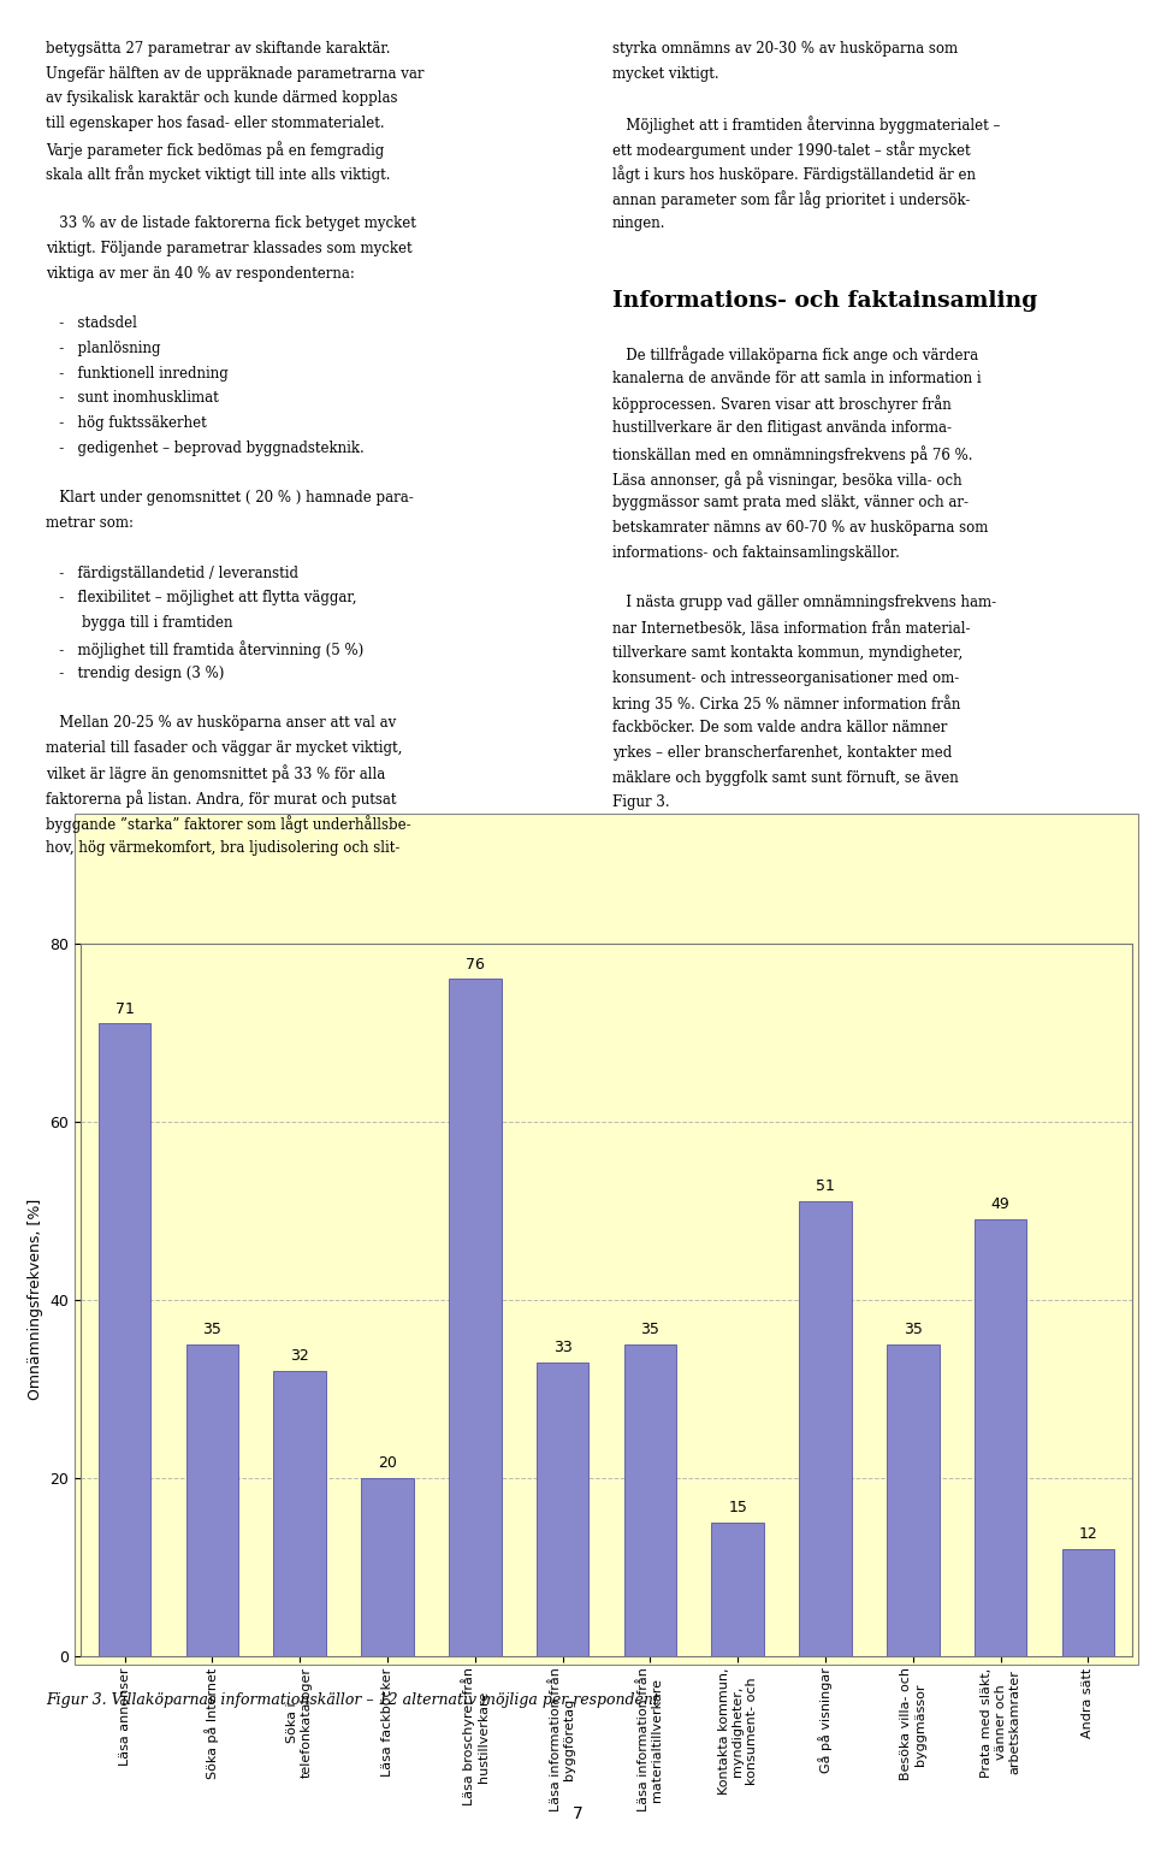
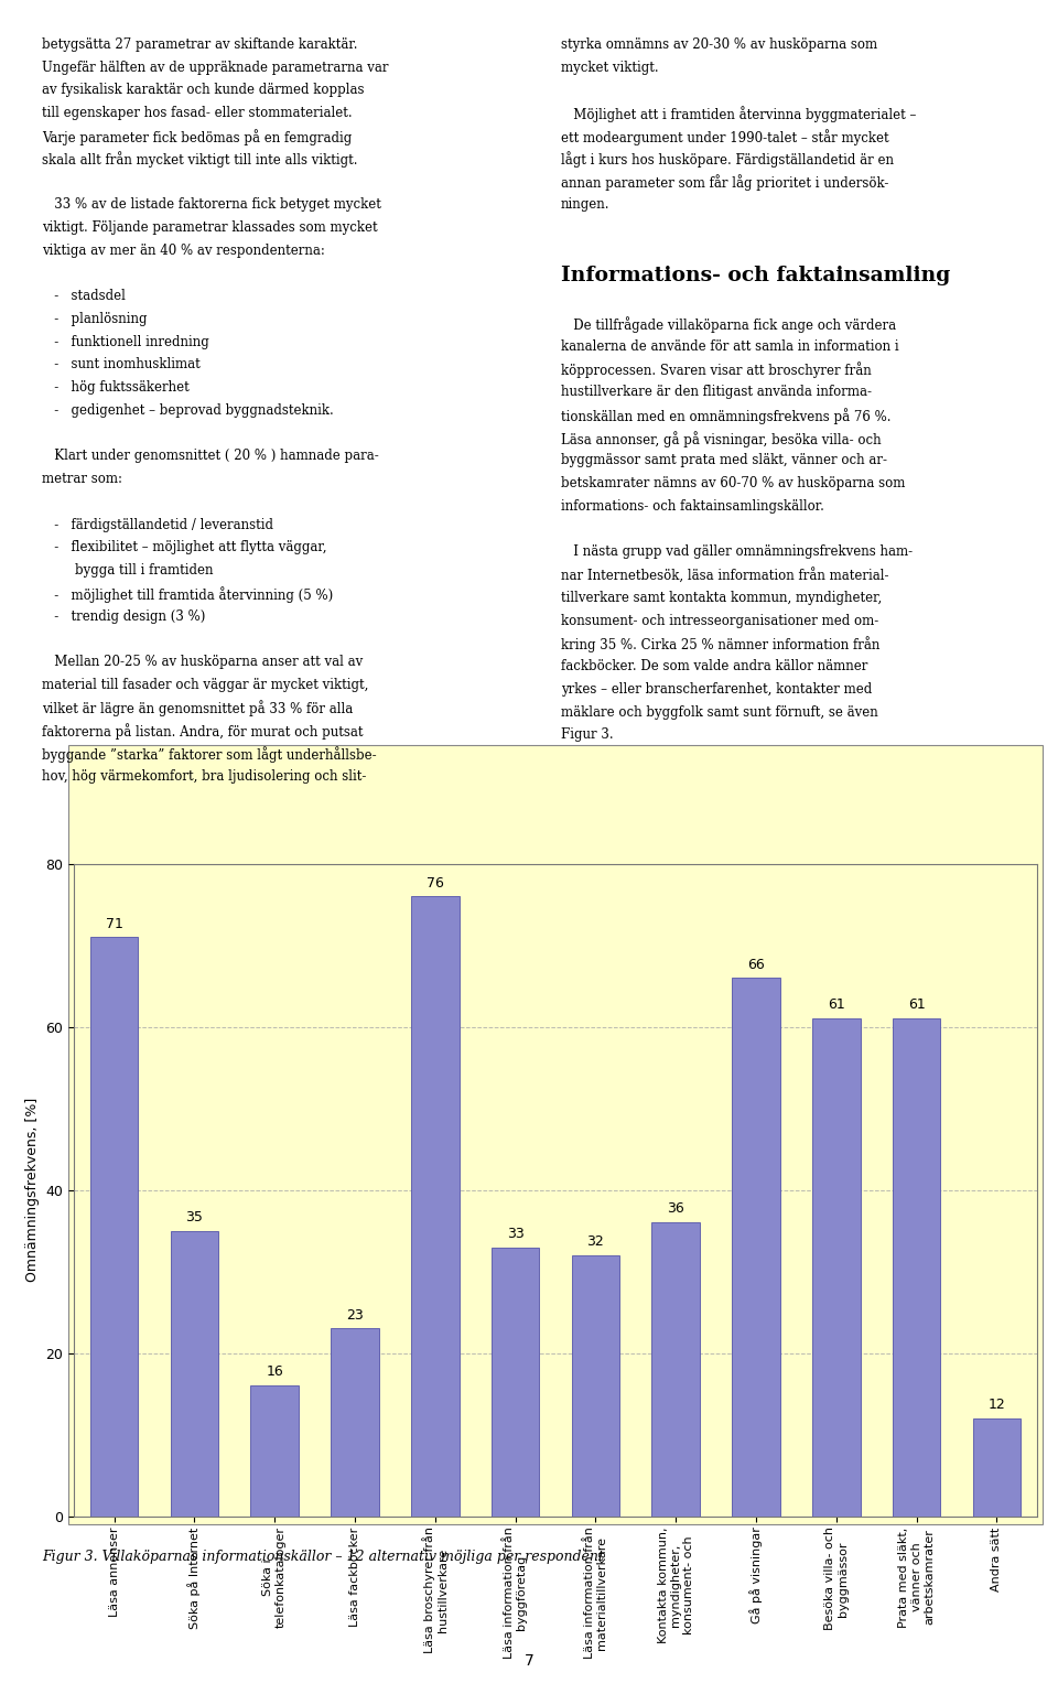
Söka i telefonkataloger: 32 -> 16
Läsa fackböcker: 20 -> 23
Läsa information från materialtillverkare: 35 -> 32
Kontakta kommun, myndigheter, konsument- och: 15 -> 36
Gå på visningar: 51 -> 66
Besöka villa- och byggmässor: 35 -> 61
Prata med släkt, vänner och arbetskamrater: 49 -> 61
